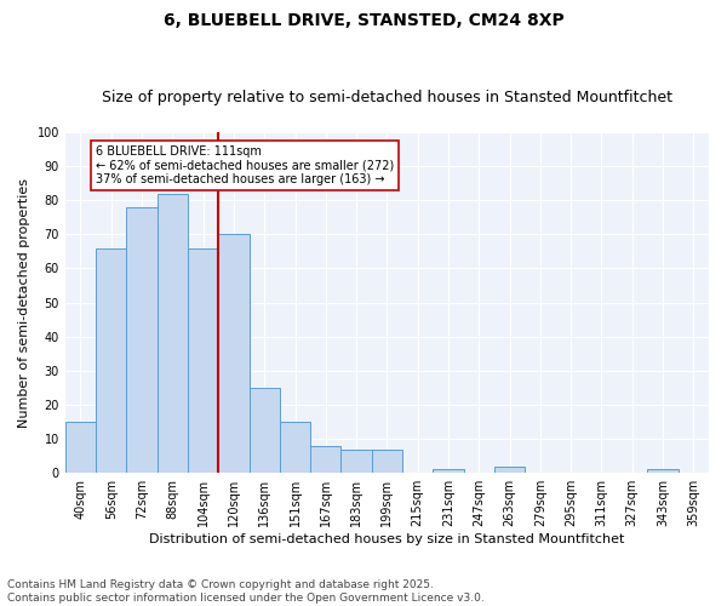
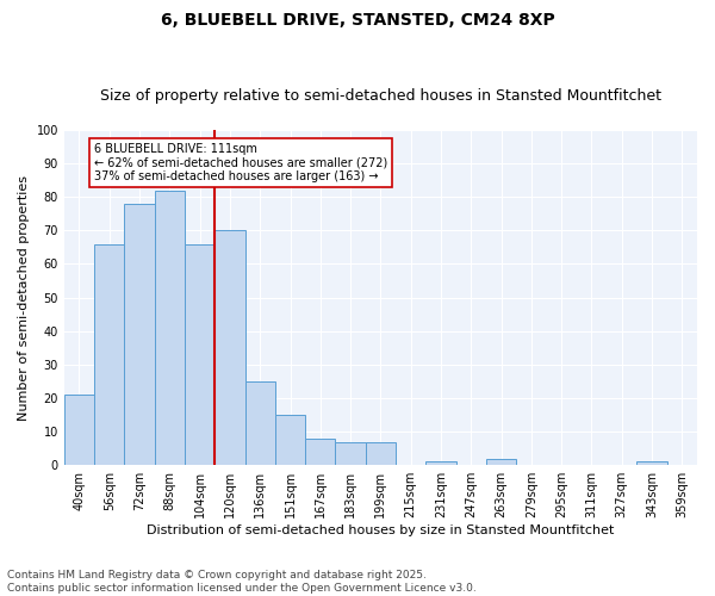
40sqm: 15 -> 21
